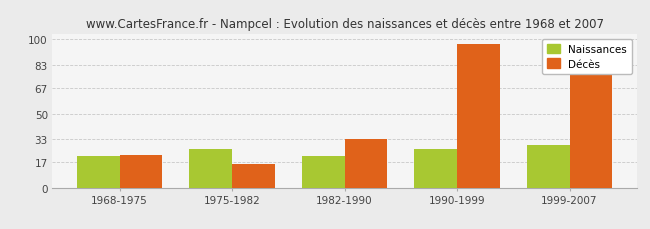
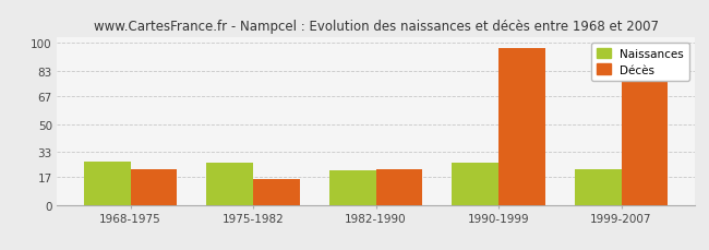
Naissances/1968-1975: 21 -> 27
Décès/1982-1990: 33 -> 22
Naissances/1999-2007: 29 -> 22
